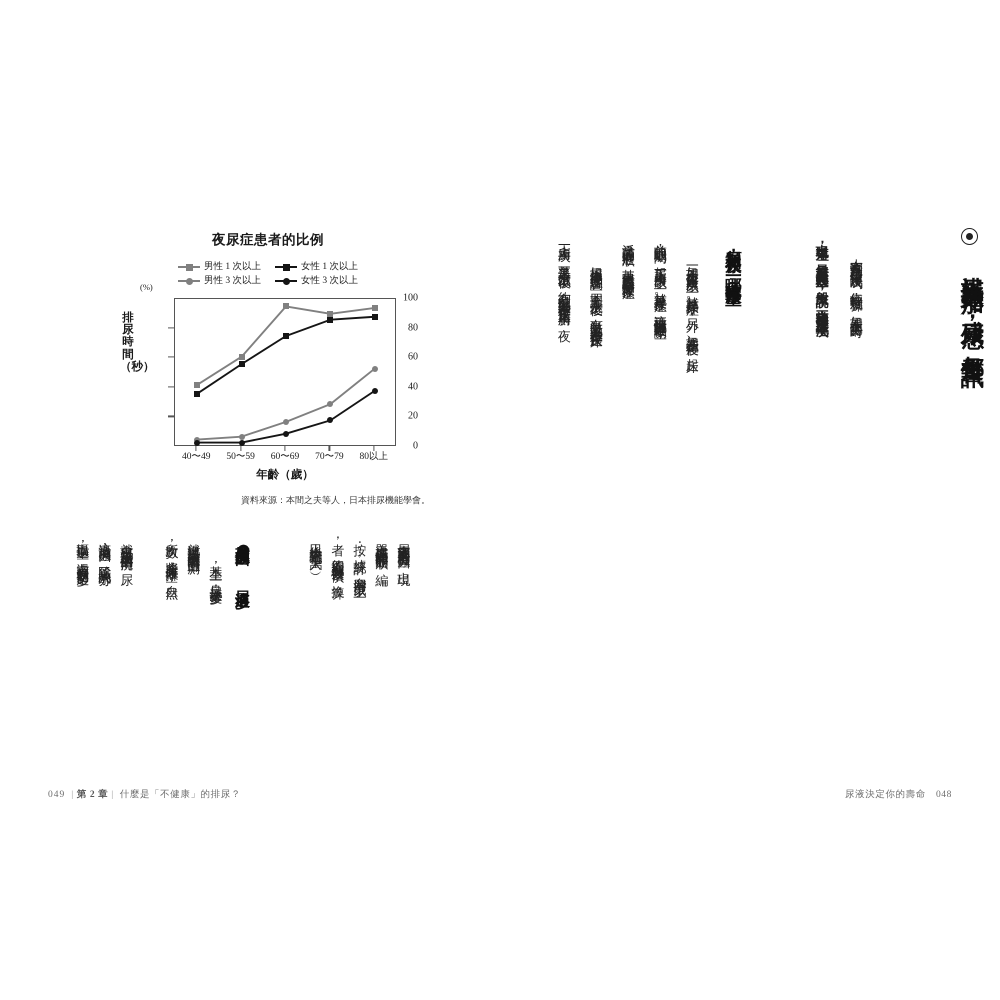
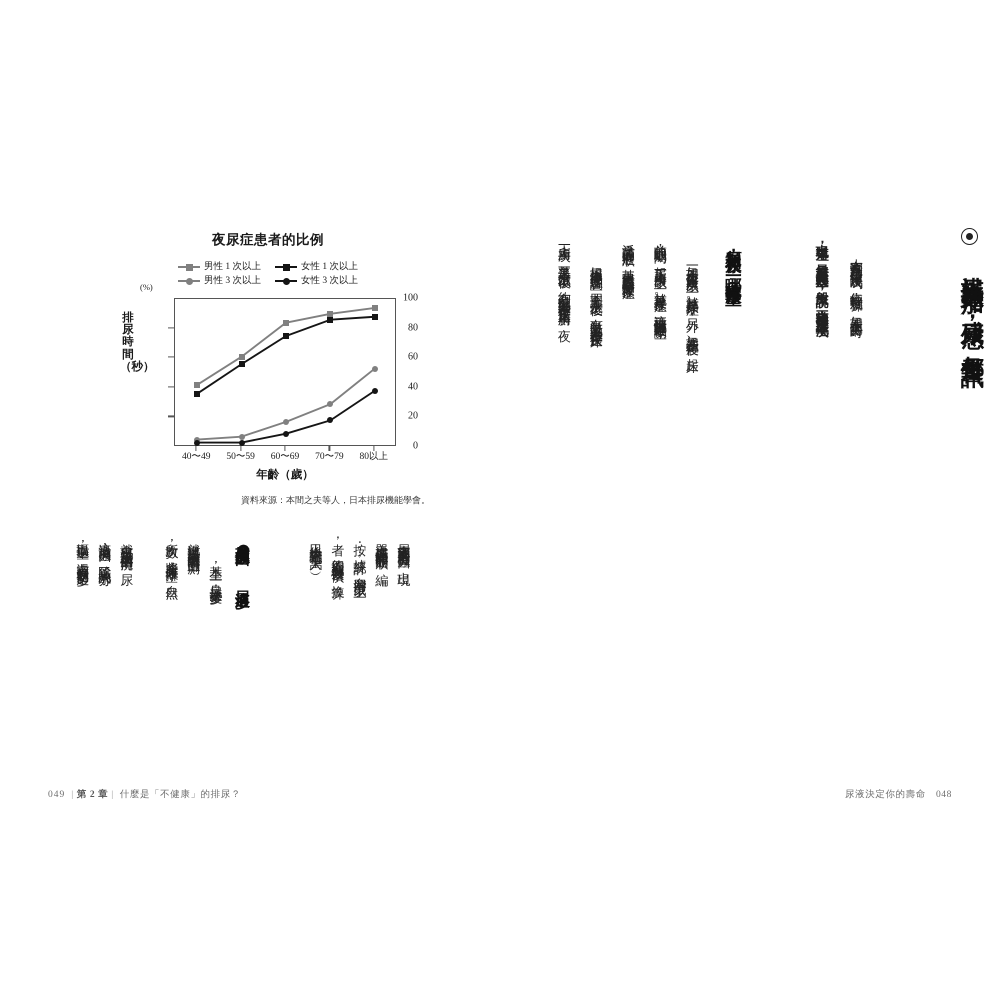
男性 1 次以上/60〜69: 95 -> 84
